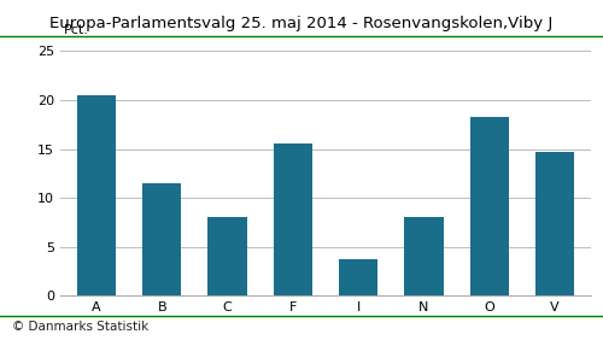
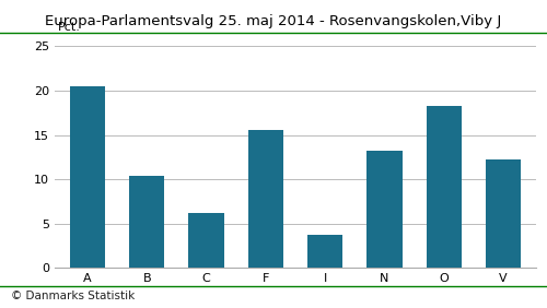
B: 11.5 -> 10.4
C: 8.0 -> 6.2
N: 8.1 -> 13.2
V: 14.7 -> 12.2
